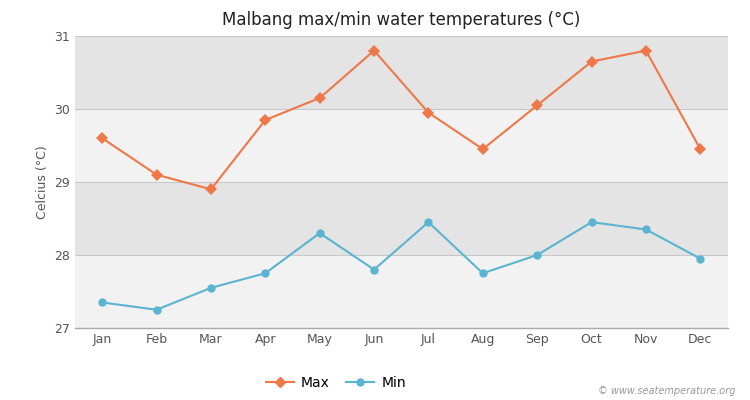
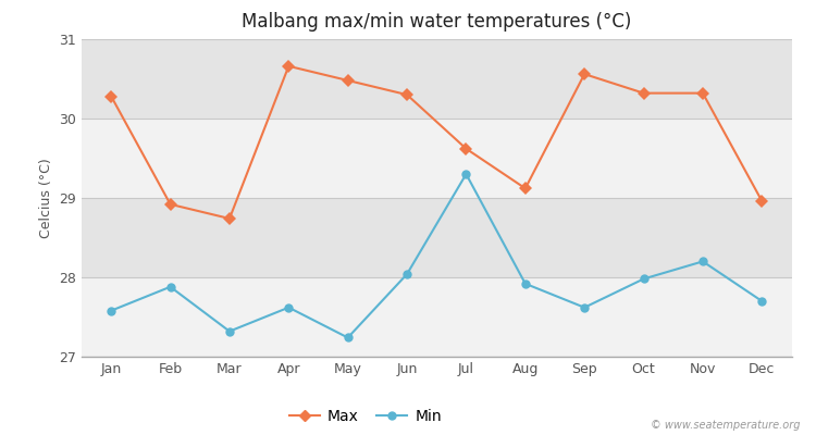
Max/Jan: 29.60 -> 30.28
Min/Jan: 27.35 -> 27.58
Max/Feb: 29.10 -> 28.92
Min/Feb: 27.25 -> 27.88
Max/Mar: 28.90 -> 28.74
Min/Mar: 27.55 -> 27.32
Max/Apr: 29.85 -> 30.66
Min/Apr: 27.75 -> 27.62
Max/May: 30.15 -> 30.48
Min/May: 28.30 -> 27.24
Max/Jun: 30.80 -> 30.30
Min/Jun: 27.80 -> 28.04
Max/Jul: 29.95 -> 29.62
Min/Jul: 28.45 -> 29.30
Max/Aug: 29.45 -> 29.12
Min/Aug: 27.75 -> 27.92
Max/Sep: 30.05 -> 30.56
Min/Sep: 28.00 -> 27.62
Max/Oct: 30.65 -> 30.32
Min/Oct: 28.45 -> 27.98
Max/Nov: 30.80 -> 30.32
Min/Nov: 28.35 -> 28.20
Max/Dec: 29.45 -> 28.96
Min/Dec: 27.95 -> 27.70
